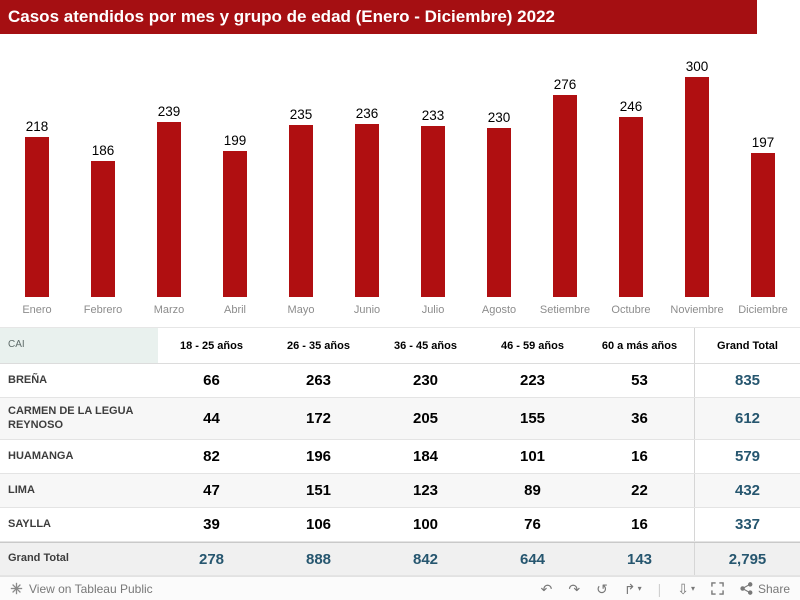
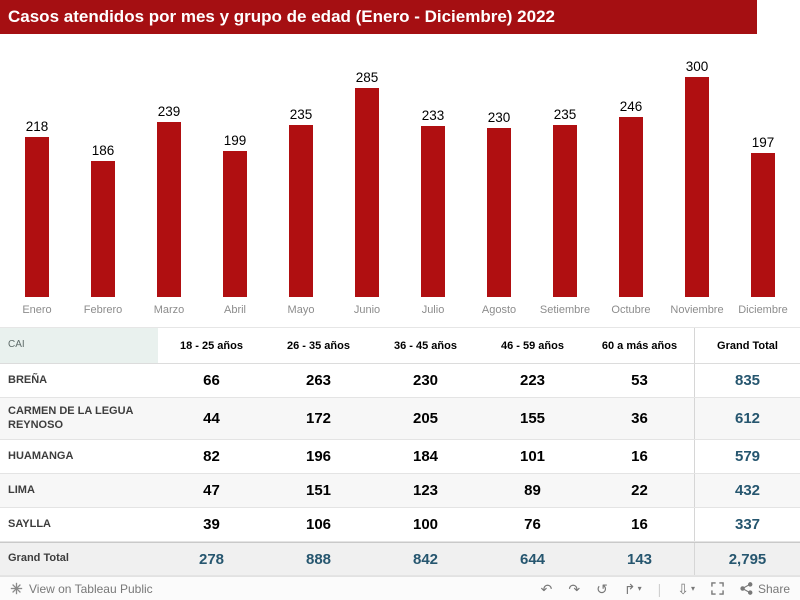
Junio: 236 -> 285
Setiembre: 276 -> 235
